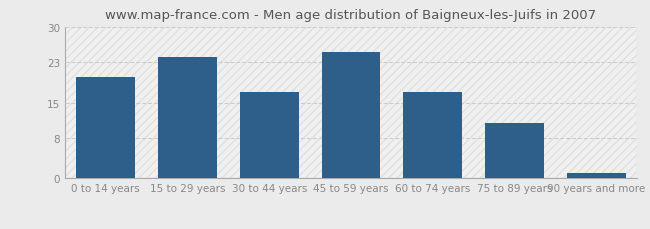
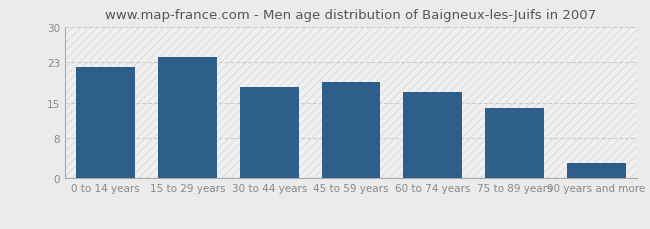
0 to 14 years: 20 -> 22
30 to 44 years: 17 -> 18
45 to 59 years: 25 -> 19
75 to 89 years: 11 -> 14
90 years and more: 1 -> 3
